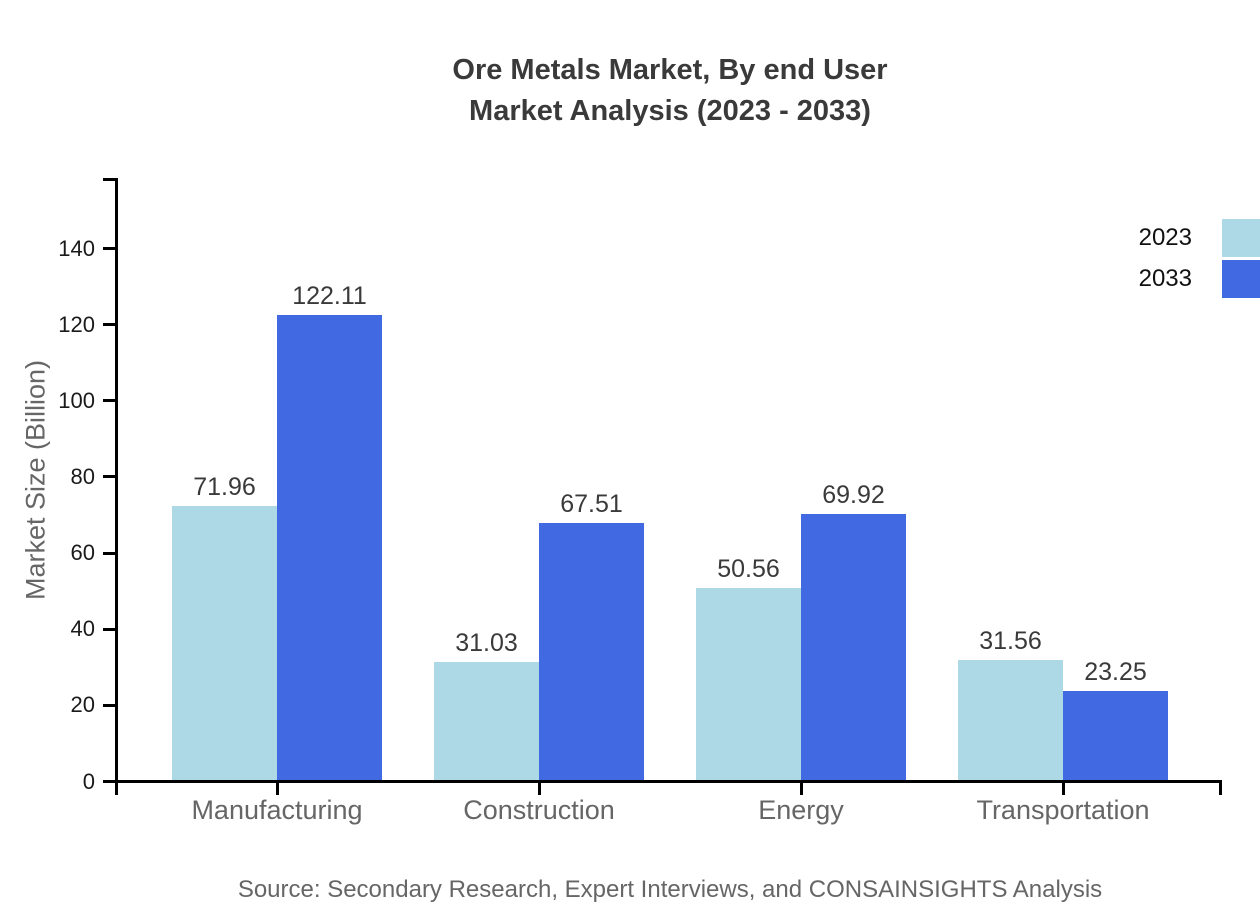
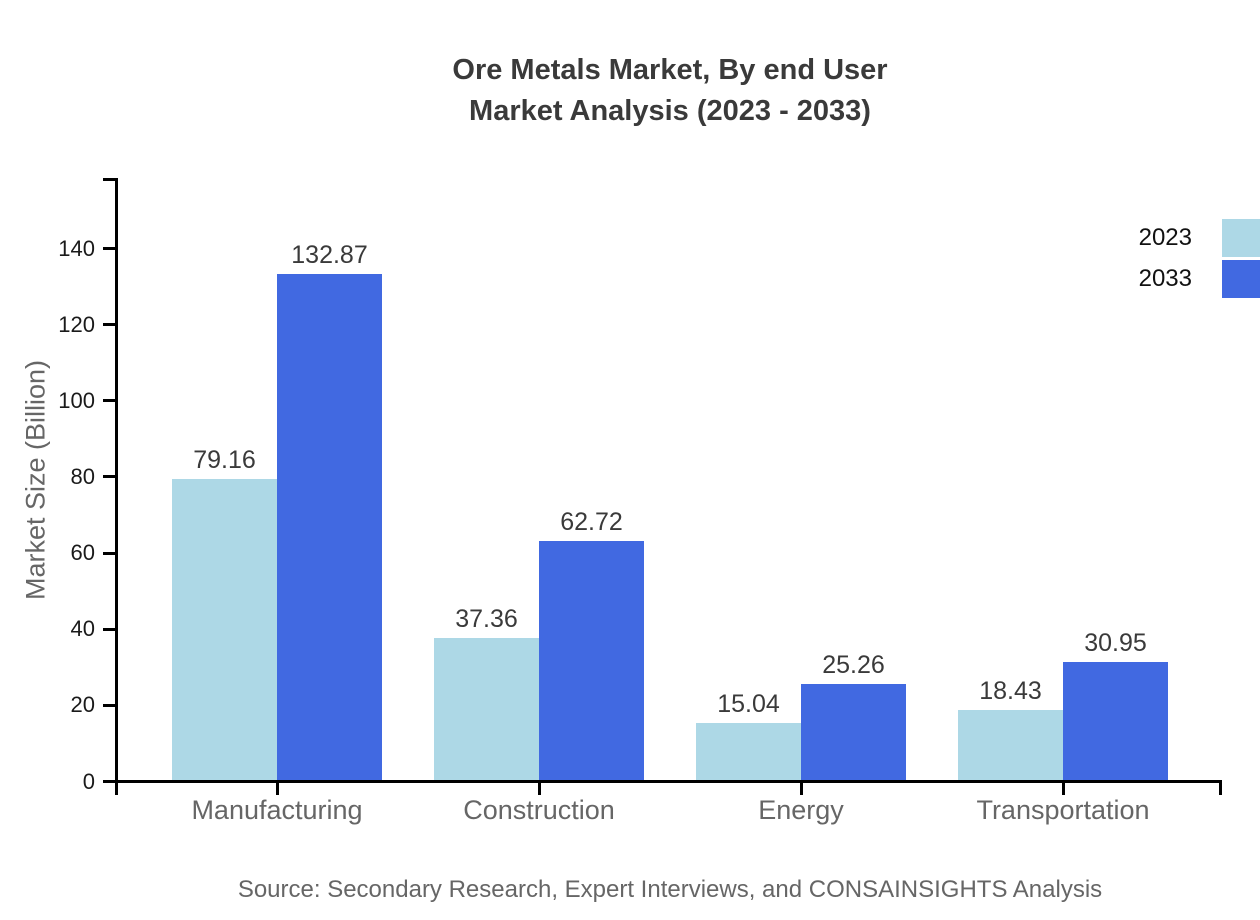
2023/Manufacturing: 71.96 -> 79.16
2033/Manufacturing: 122.11 -> 132.87
2023/Construction: 31.03 -> 37.36
2033/Construction: 67.51 -> 62.72
2023/Energy: 50.56 -> 15.04
2033/Energy: 69.92 -> 25.26
2023/Transportation: 31.56 -> 18.43
2033/Transportation: 23.25 -> 30.95
